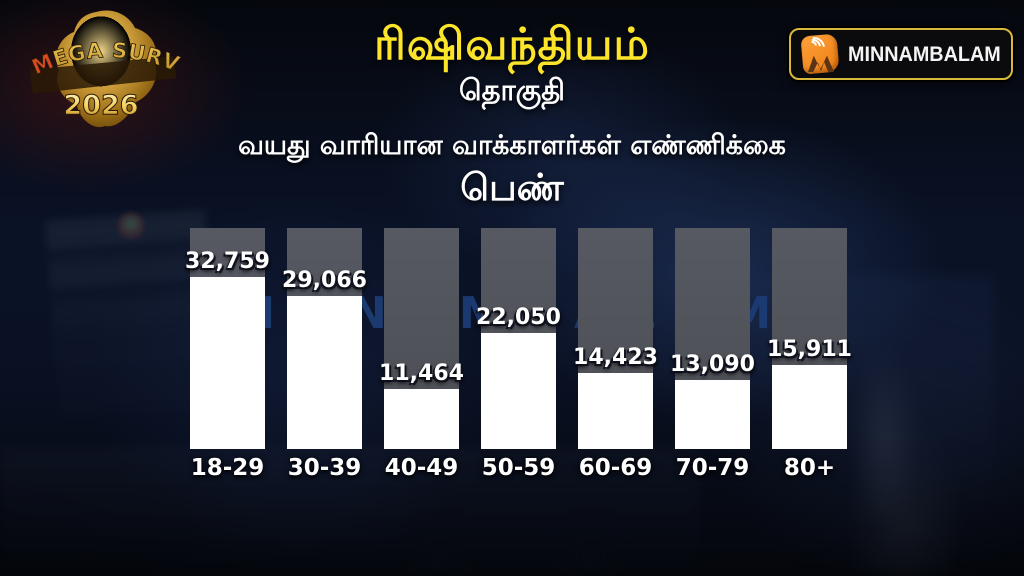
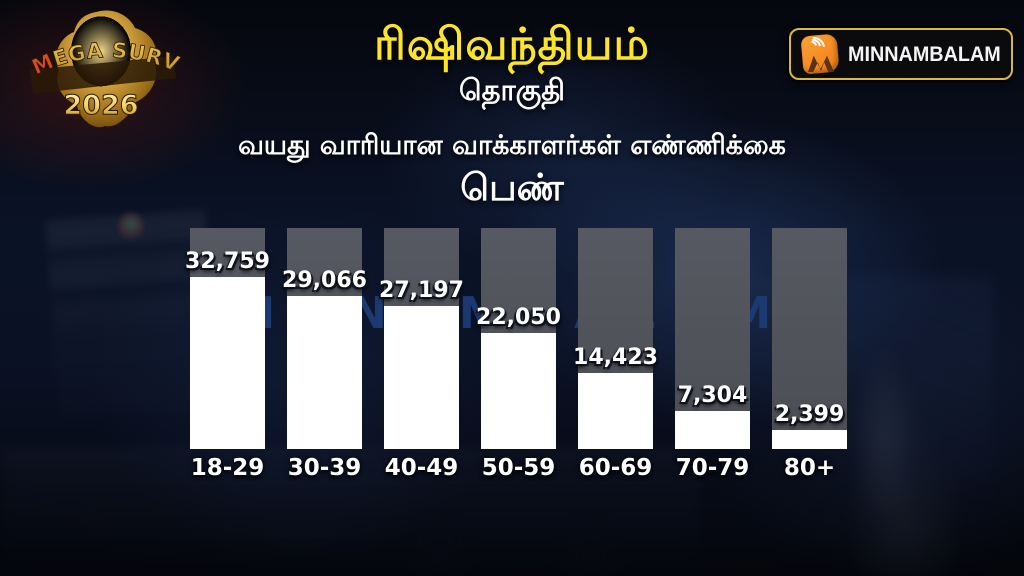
40-49: 11,464 -> 27,197
70-79: 13,090 -> 7,304
80+: 15,911 -> 2,399
